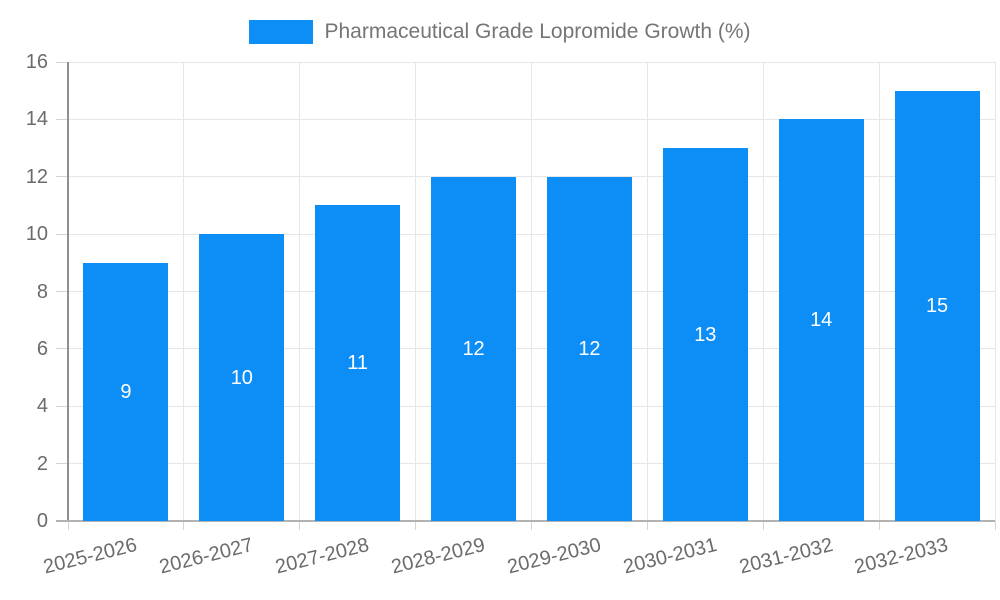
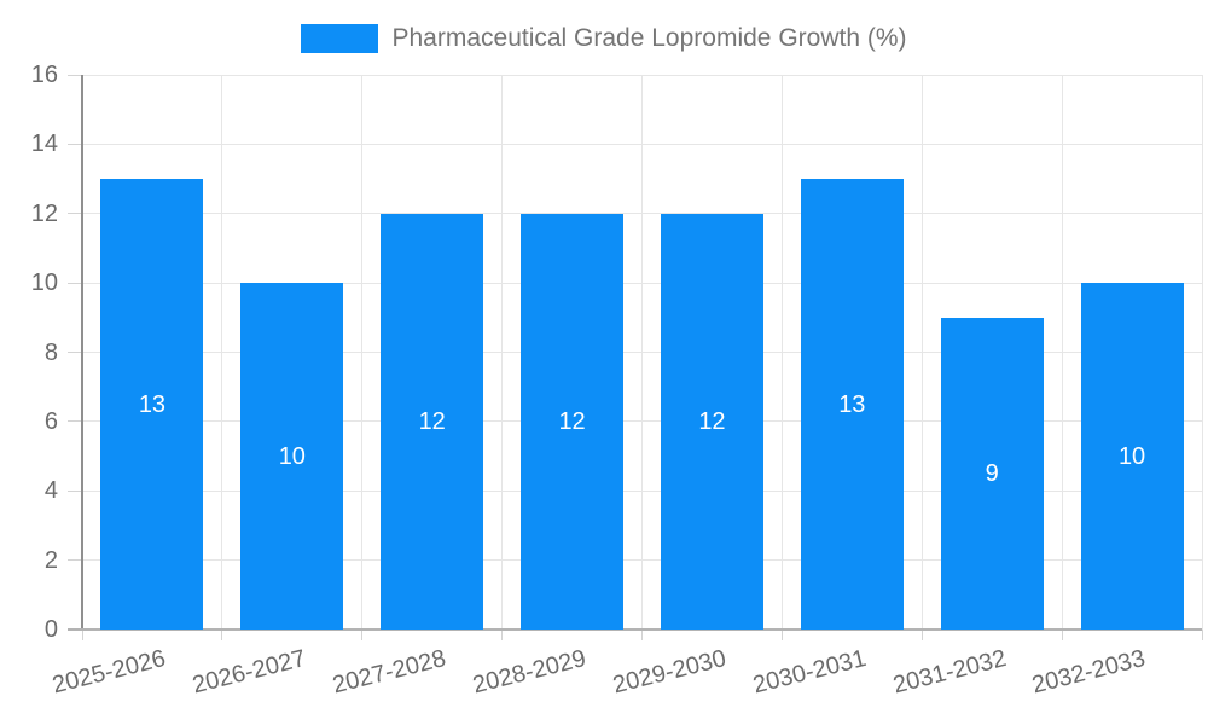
2025-2026: 9 -> 13
2027-2028: 11 -> 12
2031-2032: 14 -> 9
2032-2033: 15 -> 10
